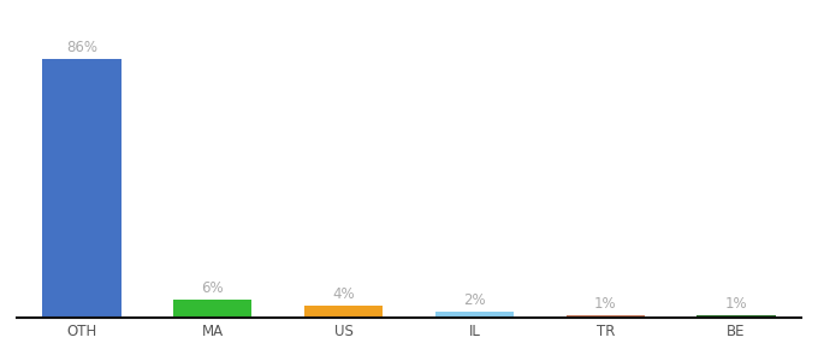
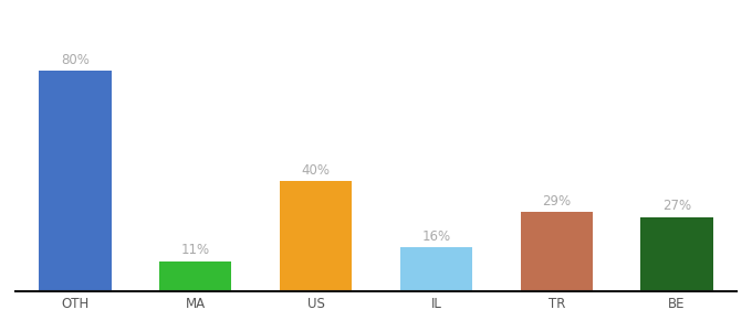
OTH: 86% -> 80%
MA: 6% -> 11%
US: 4% -> 40%
IL: 2% -> 16%
TR: 1% -> 29%
BE: 1% -> 27%
